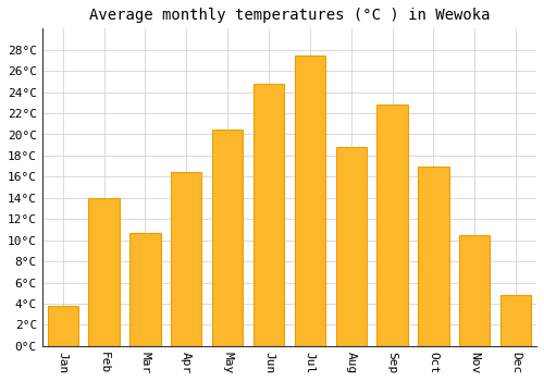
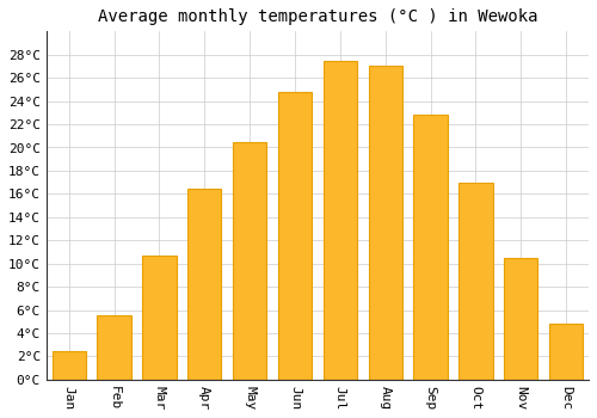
Jan: 3.8°C -> 2.5°C
Feb: 14.0°C -> 5.5°C
Aug: 18.8°C -> 27.0°C
